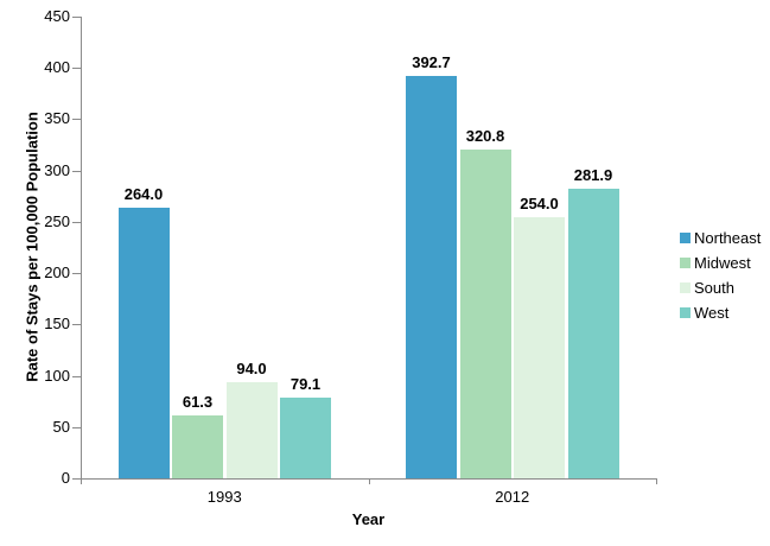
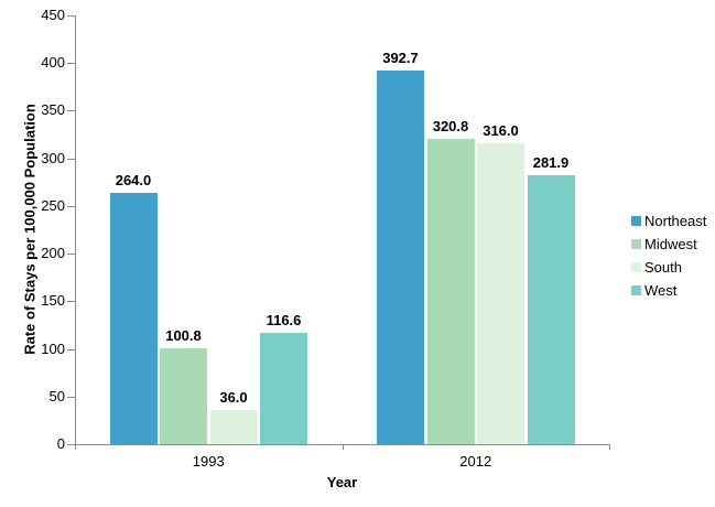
Midwest/1993: 61.3 -> 100.8
South/1993: 94.0 -> 36.0
West/1993: 79.1 -> 116.6
South/2012: 254.0 -> 316.0
